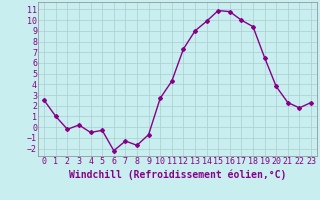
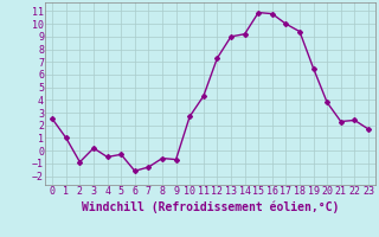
2: -0.2 -> -0.9
6: -2.2 -> -1.6
8: -1.7 -> -0.6
14: 9.9 -> 9.2
22: 1.8 -> 2.4
23: 2.3 -> 1.7
